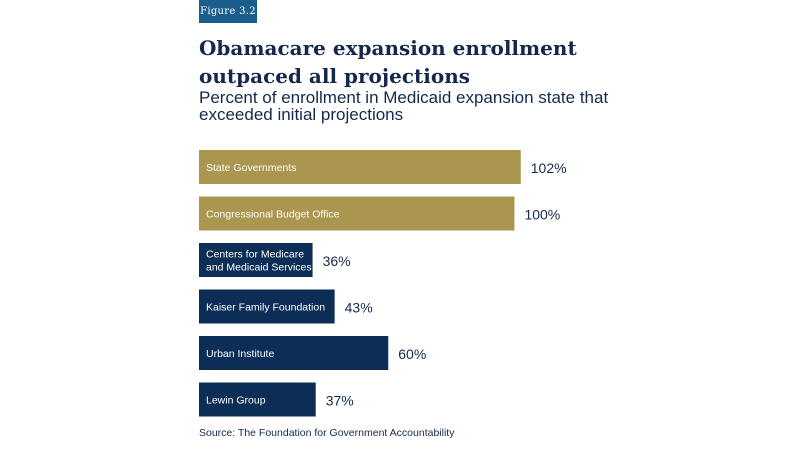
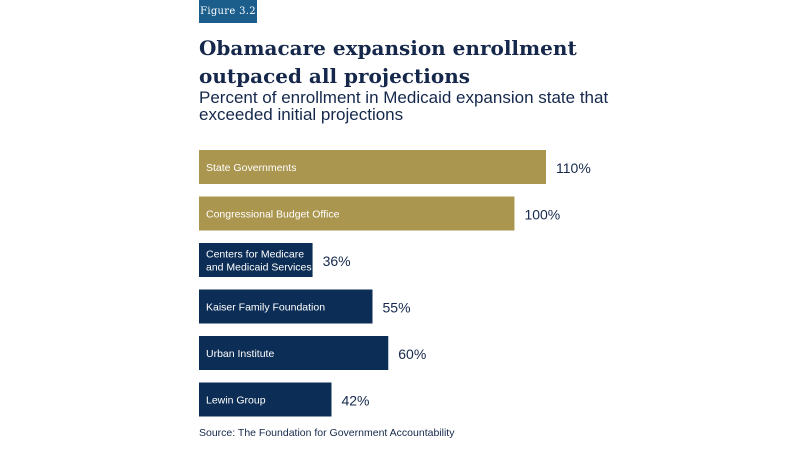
State Governments: 102% -> 110%
Kaiser Family Foundation: 43% -> 55%
Lewin Group: 37% -> 42%
